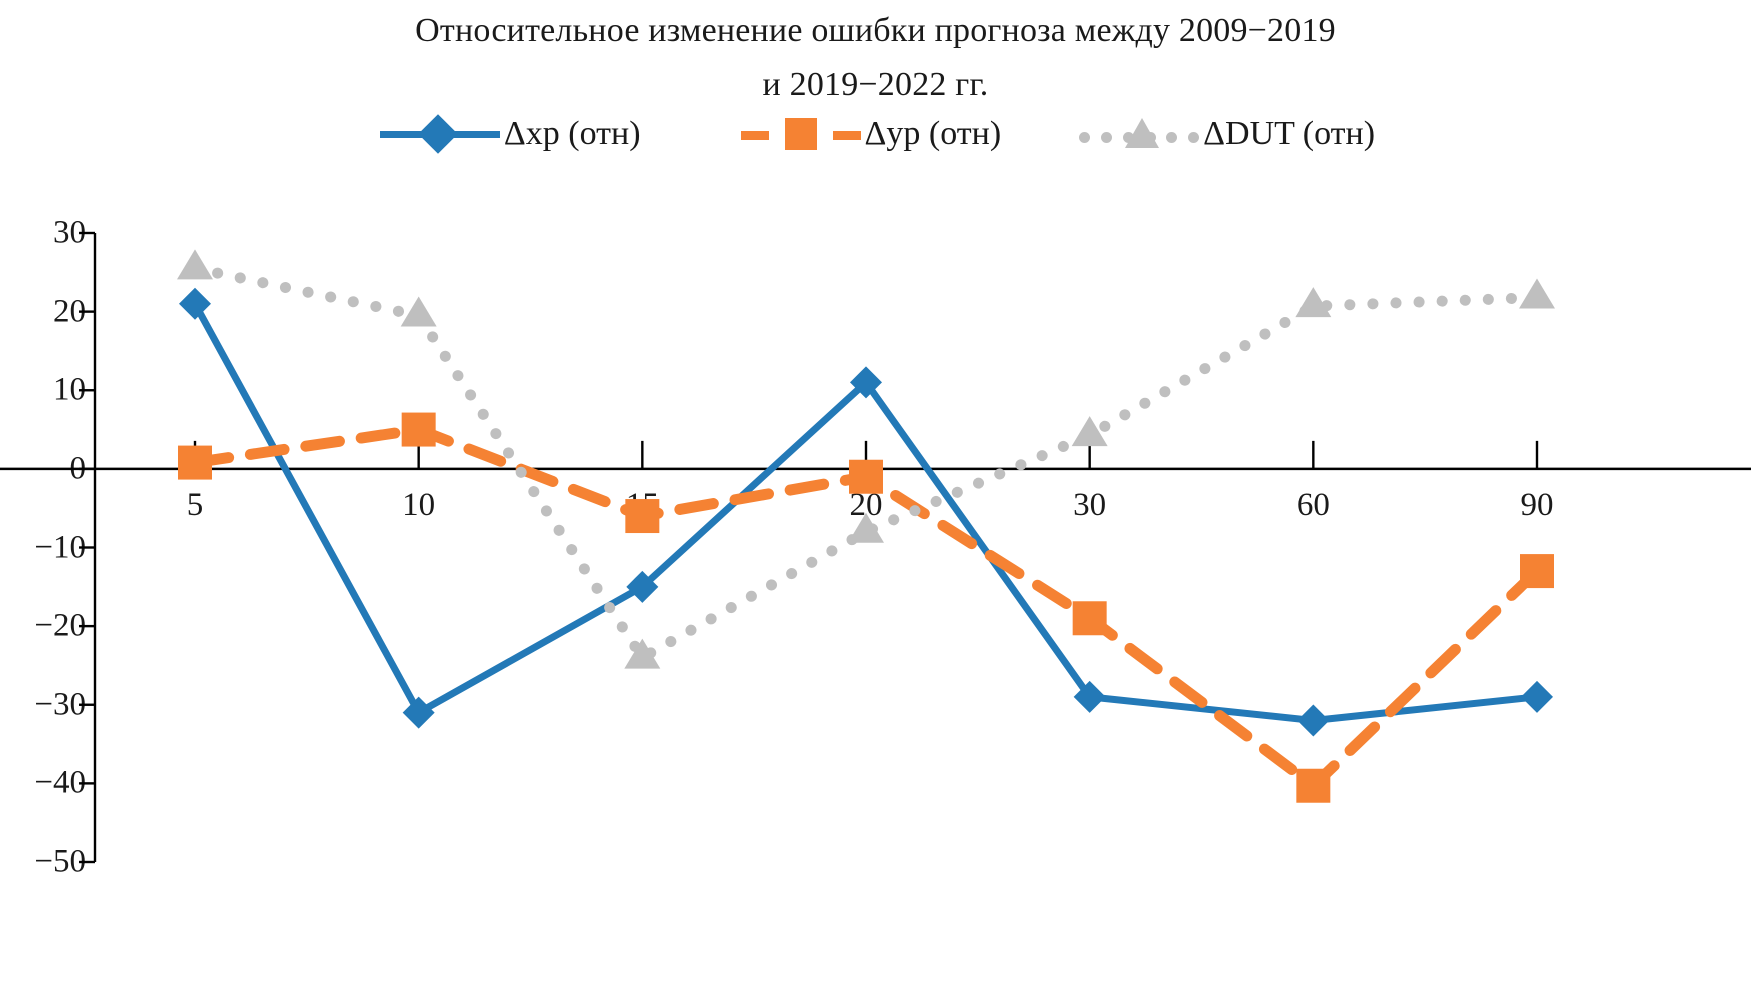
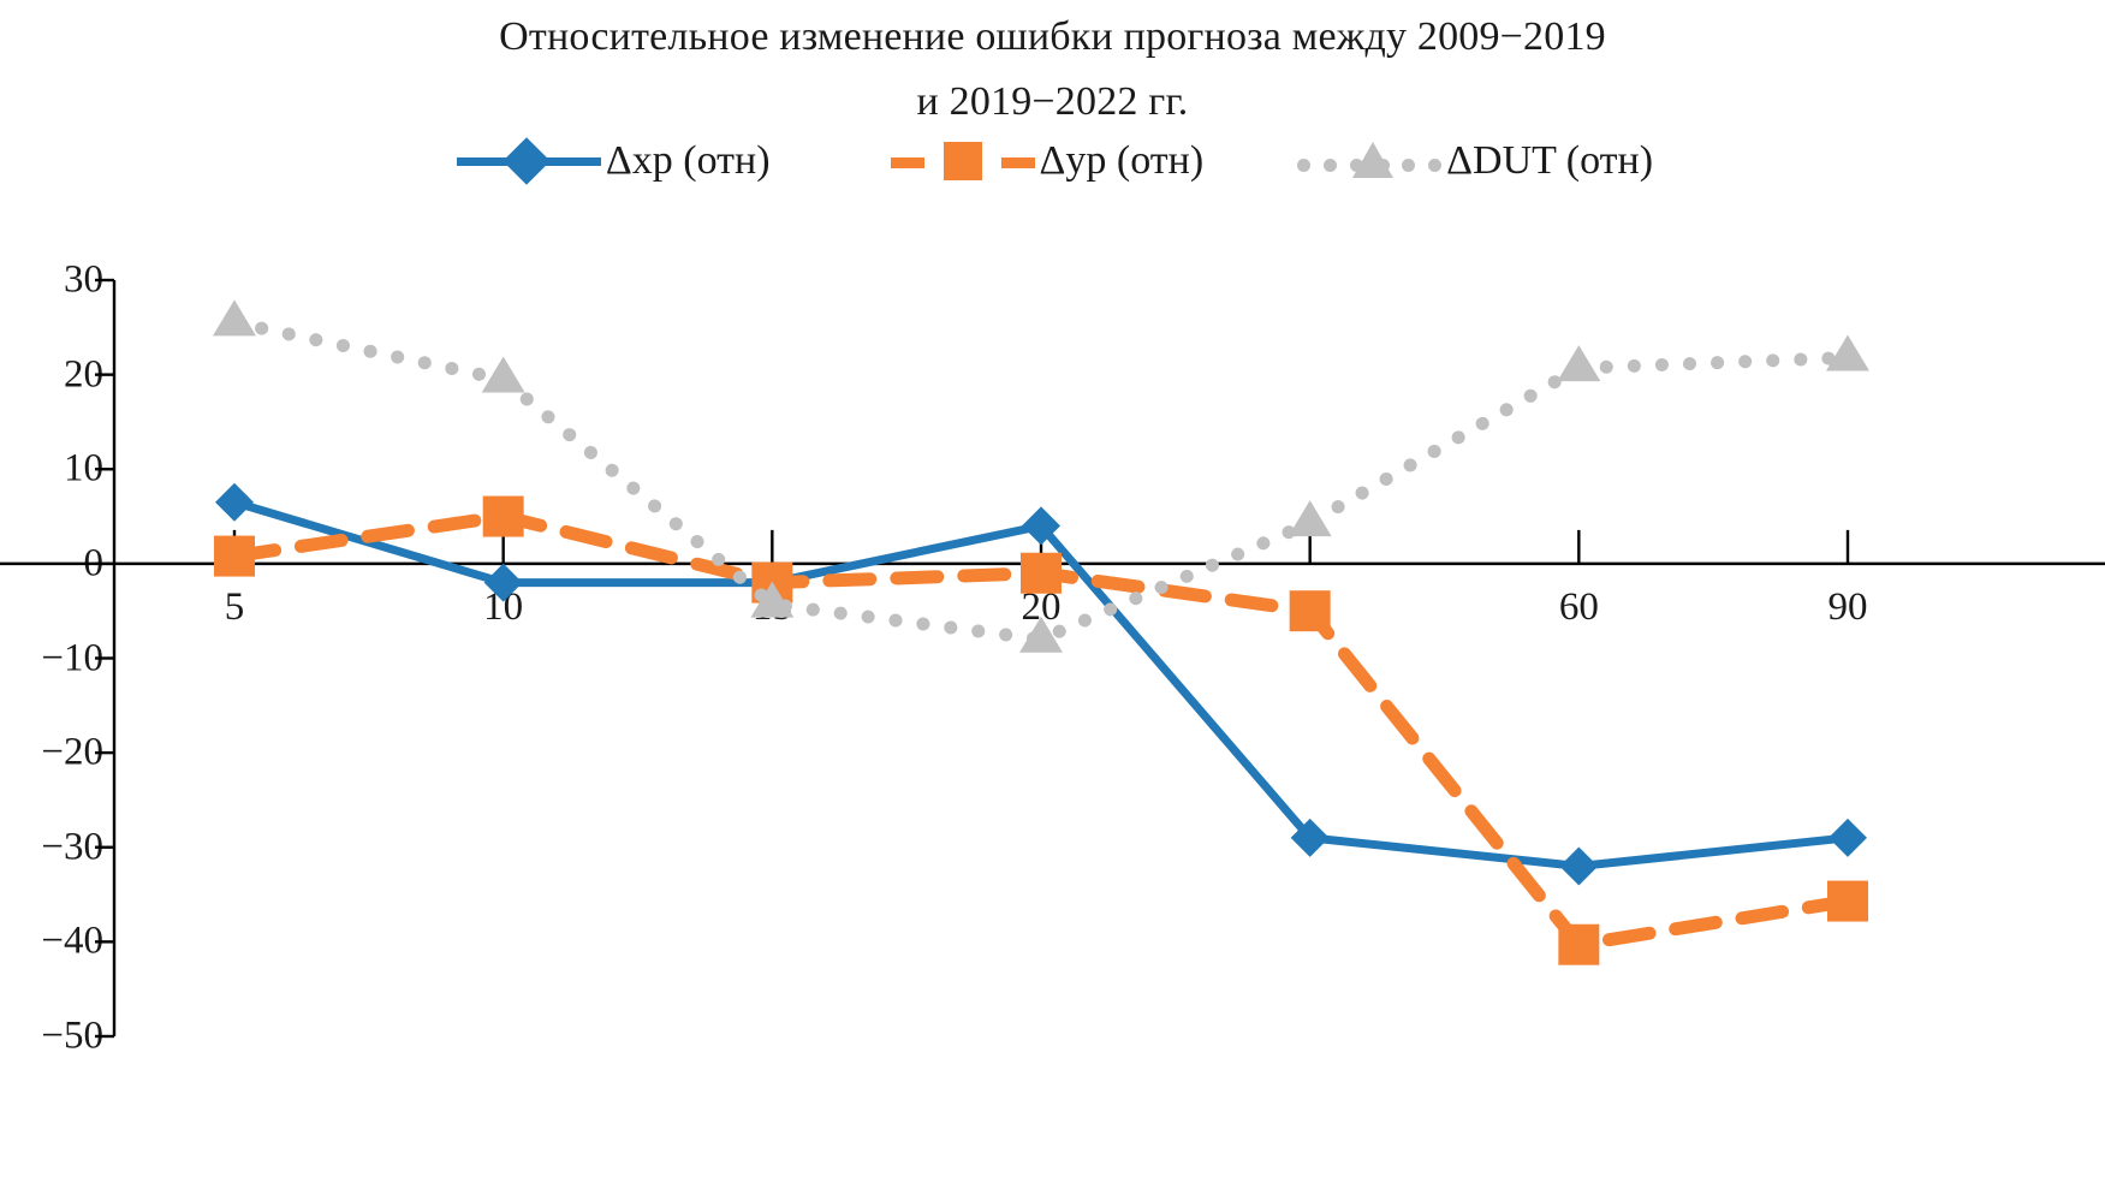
Δхр (отн)/5: 21 -> 6
Δхр (отн)/10: -31 -> -2
Δхр (отн)/15: -15 -> -2
Δур (отн)/15: -6 -> -2
ΔDUT (отн)/15: -24 -> -4
Δхр (отн)/20: 11 -> 4
Δур (отн)/30: -19 -> -5
Δур (отн)/90: -13 -> -36
